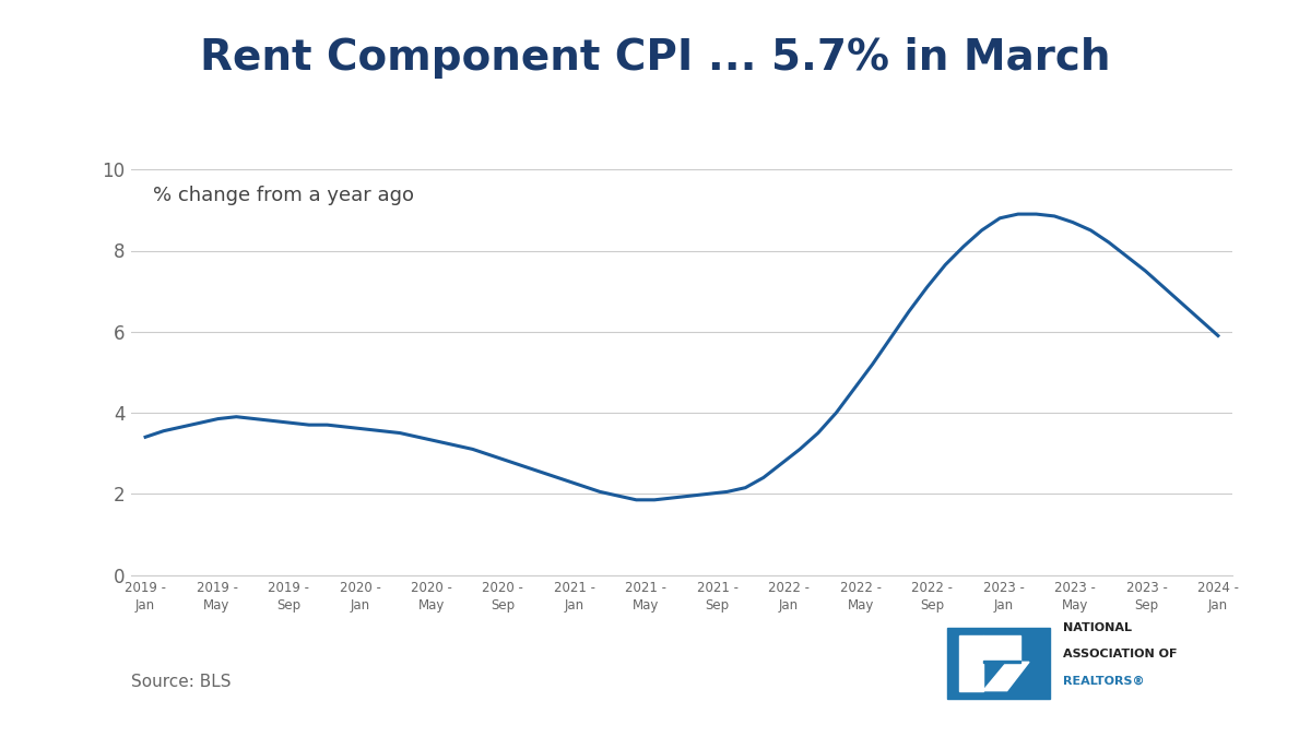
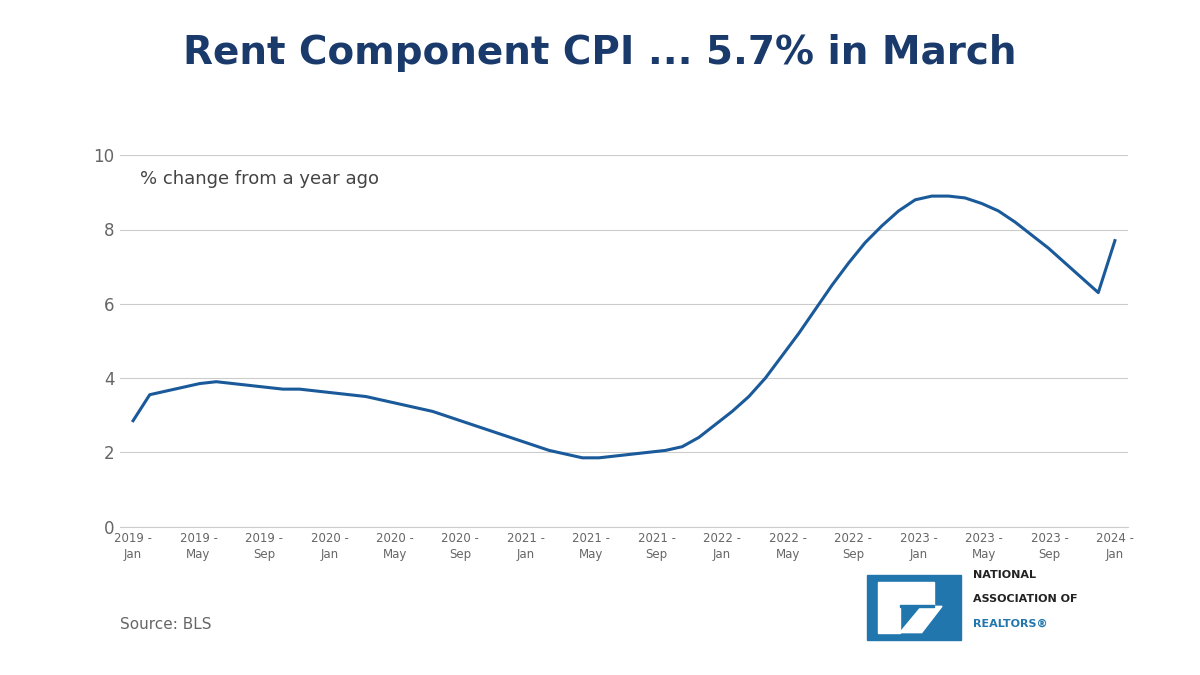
2019 - Jan: 3.40 -> 2.85
2024 - Jan: 5.90 -> 7.70
